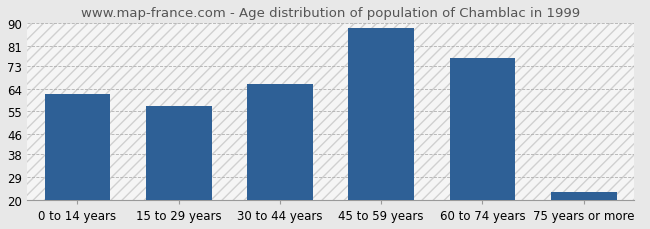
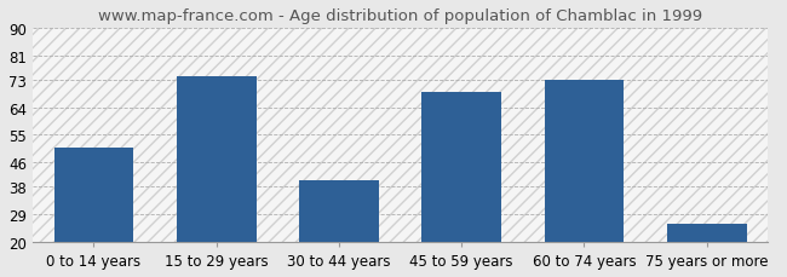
0 to 14 years: 62 -> 51
15 to 29 years: 57 -> 74
30 to 44 years: 66 -> 40
45 to 59 years: 88 -> 69
60 to 74 years: 76 -> 73
75 years or more: 23 -> 26
